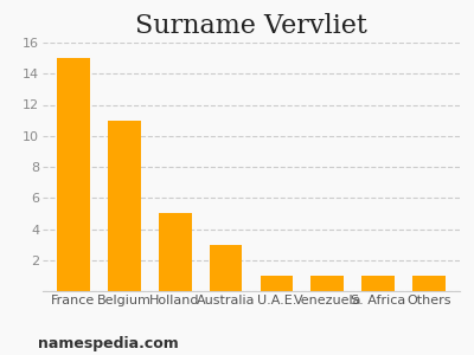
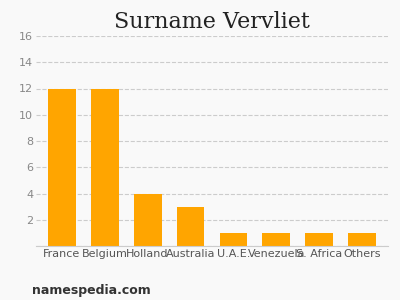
France: 15 -> 12
Belgium: 11 -> 12
Holland: 5 -> 4
